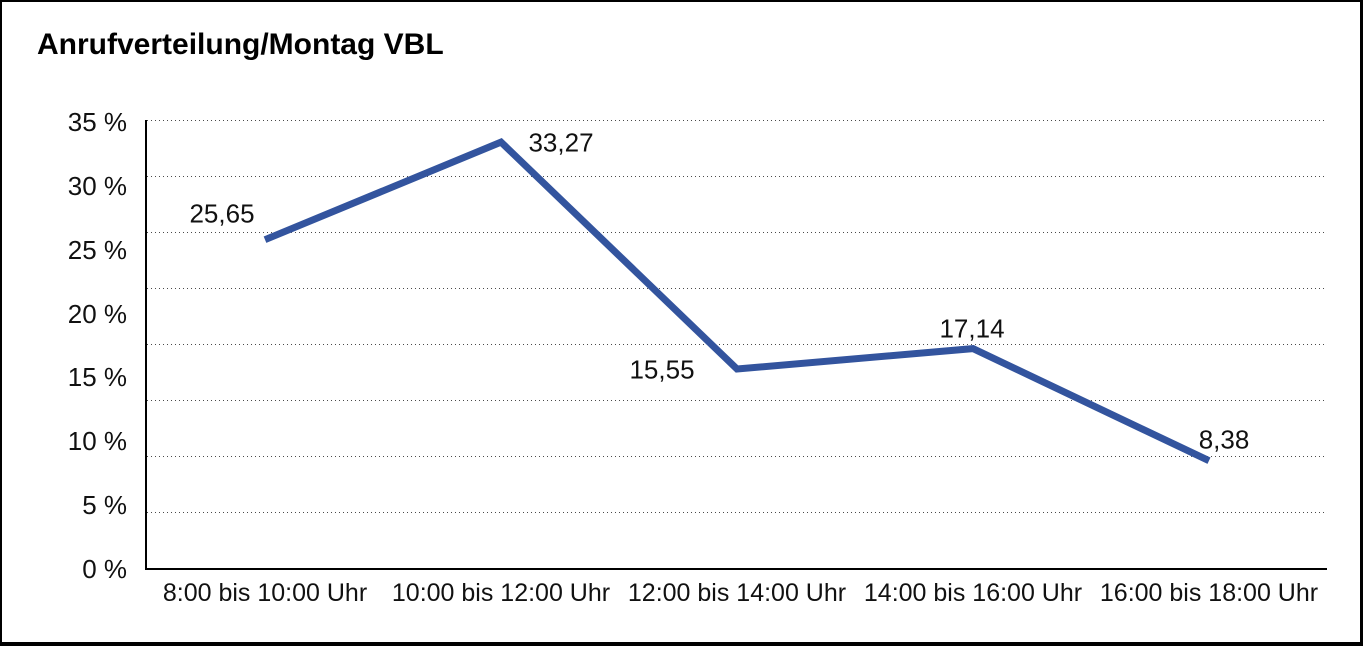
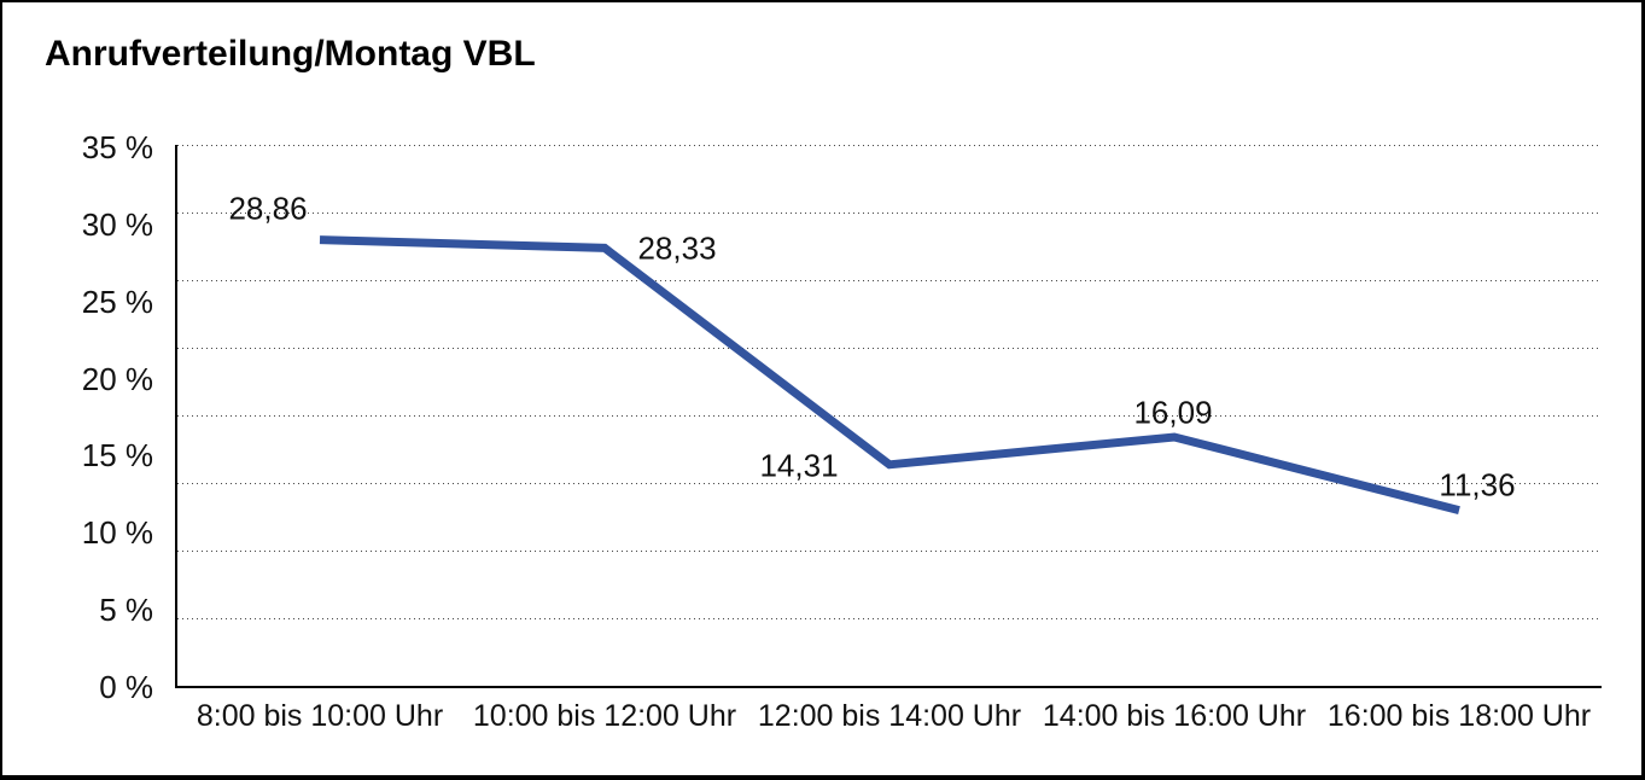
8:00 bis 10:00 Uhr: 25,65 -> 28,86
10:00 bis 12:00 Uhr: 33,27 -> 28,33
12:00 bis 14:00 Uhr: 15,55 -> 14,31
14:00 bis 16:00 Uhr: 17,14 -> 16,09
16:00 bis 18:00 Uhr: 8,38 -> 11,36
